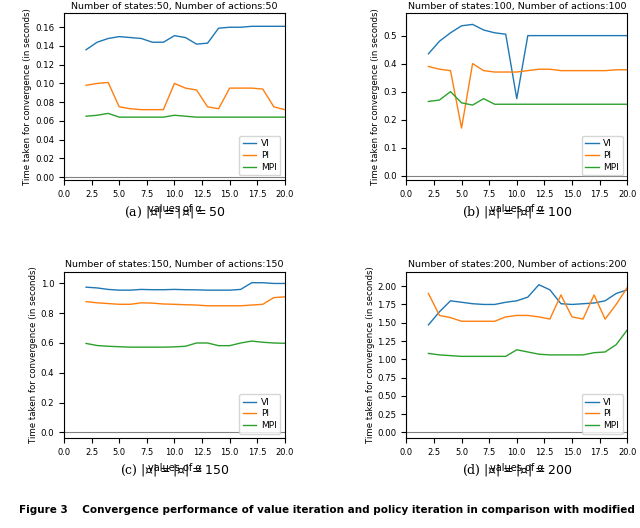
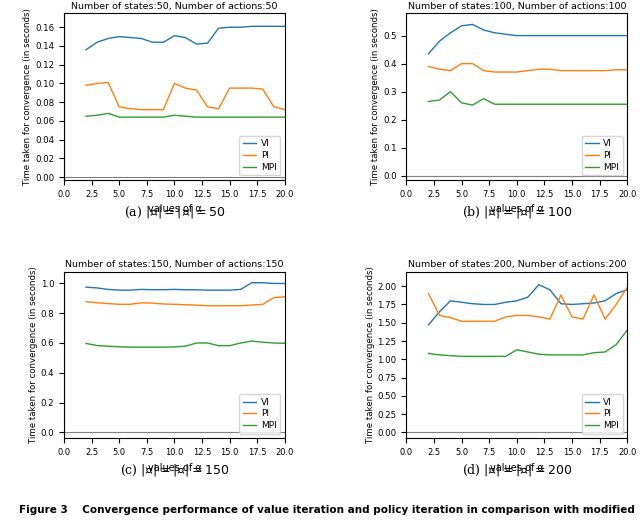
Number of states:100, Number of actions:100/PI/5.0: 0.170 -> 0.400
Number of states:100, Number of actions:100/VI/10.0: 0.275 -> 0.500
